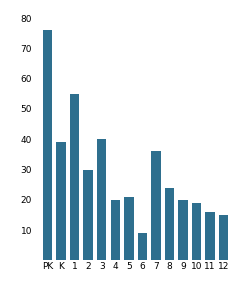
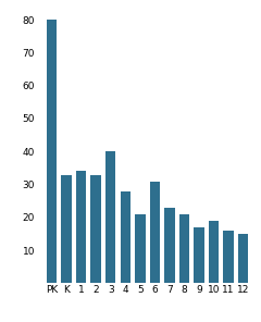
PK: 76 -> 80
K: 39 -> 33
1: 55 -> 34
2: 30 -> 33
4: 20 -> 28
6: 9 -> 31
7: 36 -> 23
8: 24 -> 21
9: 20 -> 17
